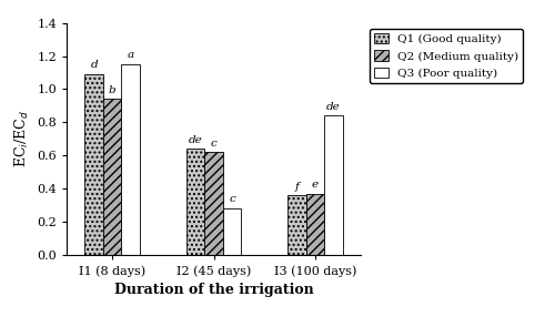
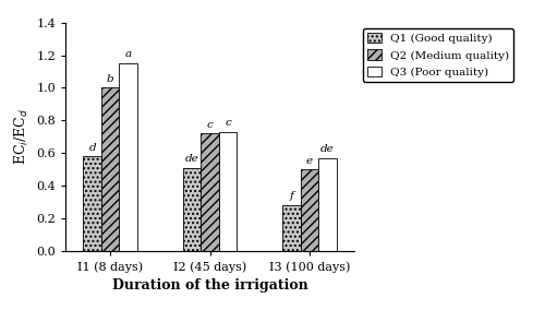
Q1 (Good quality)/I1 (8 days): 1.09 -> 0.58
Q2 (Medium quality)/I1 (8 days): 0.94 -> 1.00
Q1 (Good quality)/I2 (45 days): 0.64 -> 0.51
Q2 (Medium quality)/I2 (45 days): 0.62 -> 0.72
Q3 (Poor quality)/I2 (45 days): 0.28 -> 0.73
Q1 (Good quality)/I3 (100 days): 0.36 -> 0.28
Q2 (Medium quality)/I3 (100 days): 0.37 -> 0.50
Q3 (Poor quality)/I3 (100 days): 0.84 -> 0.57
